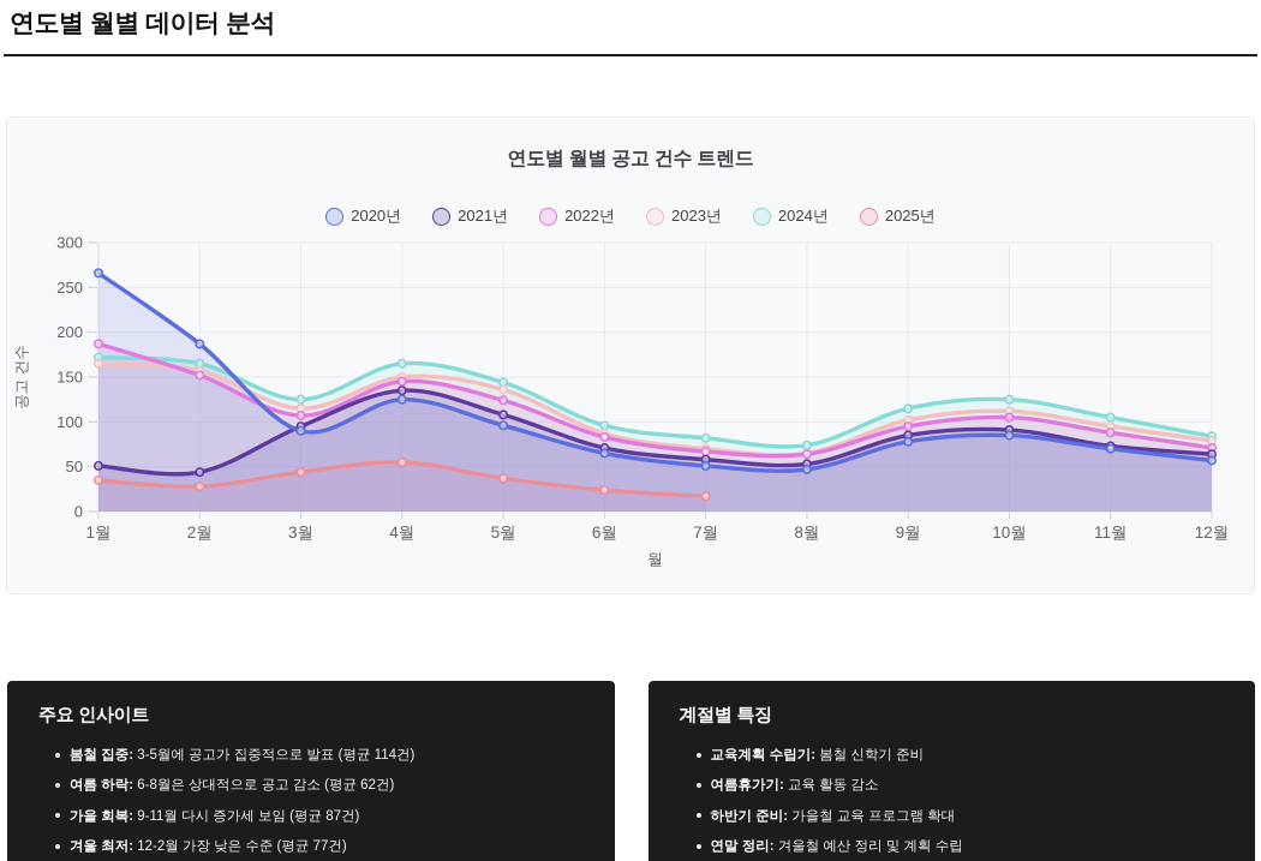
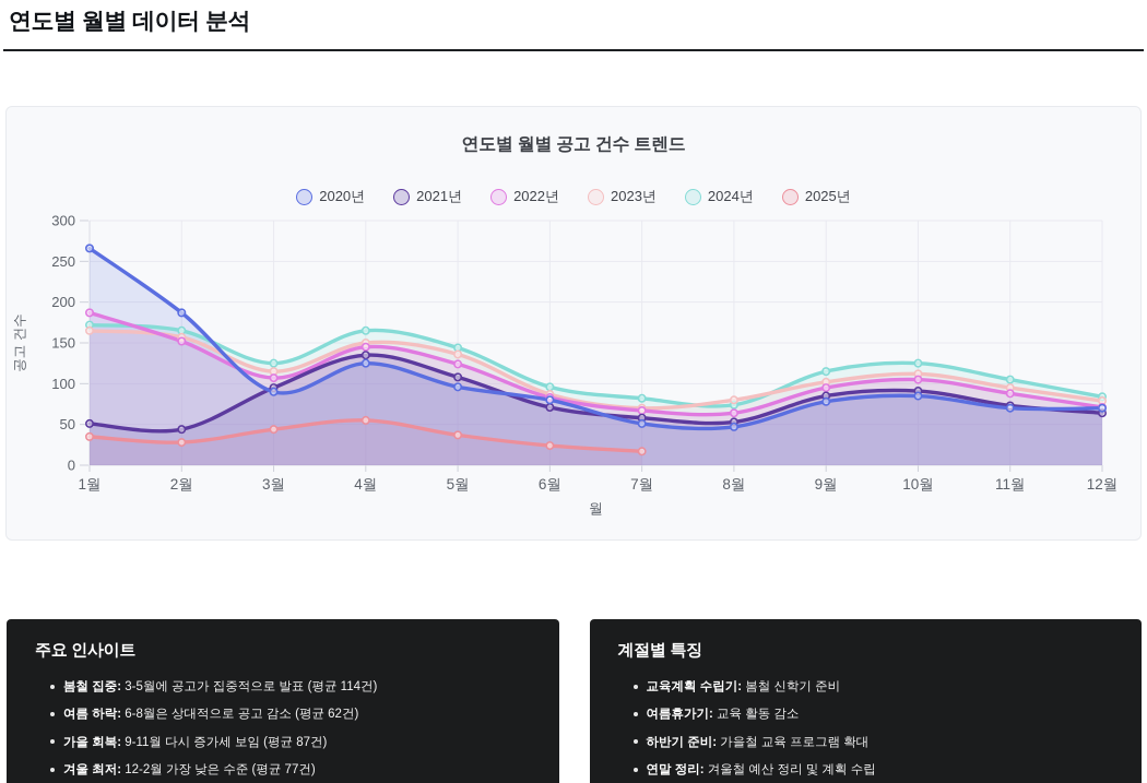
2020년/6월: 60 -> 80
2023년/8월: 60 -> 80
2020년/12월: 60 -> 70
